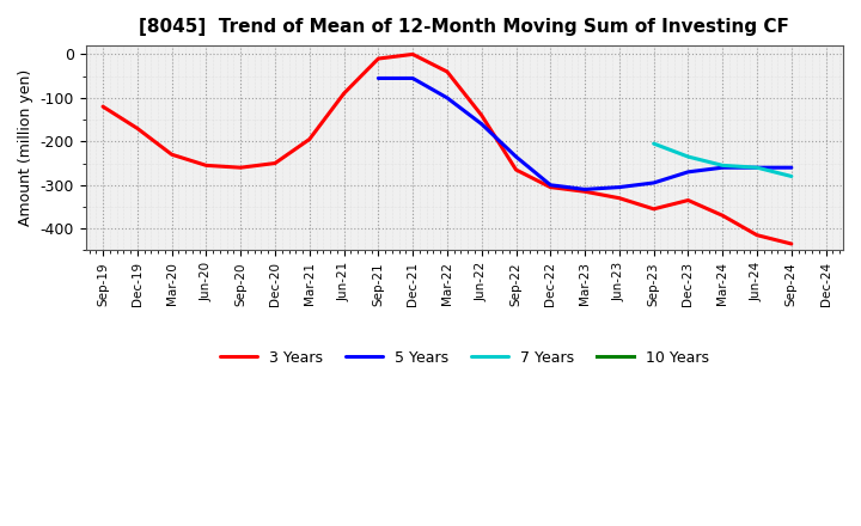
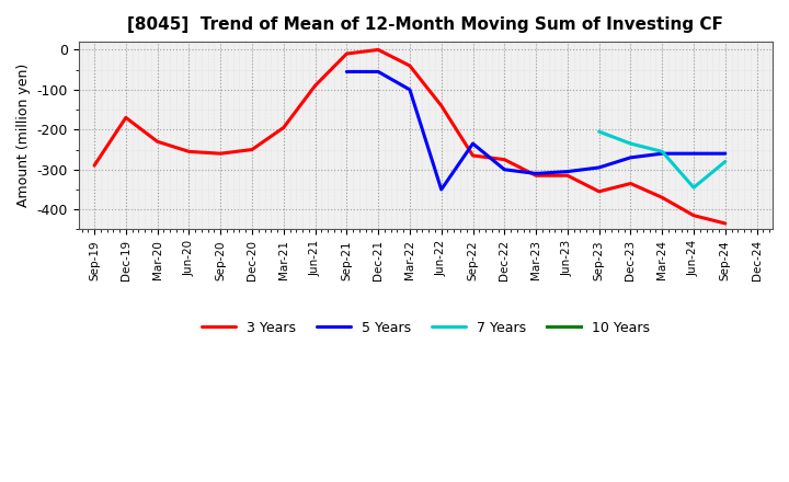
3 Years/Sep-19: -120 -> -290
5 Years/Jun-22: -160 -> -350
3 Years/Dec-22: -305 -> -275
3 Years/Jun-23: -330 -> -315
7 Years/Jun-24: -260 -> -345
